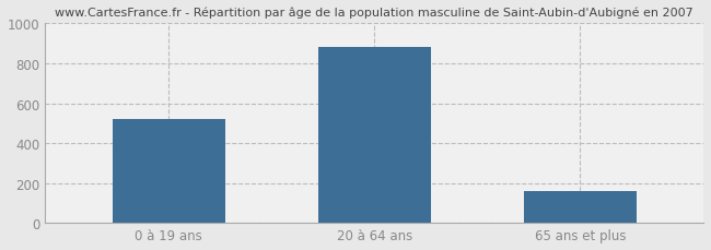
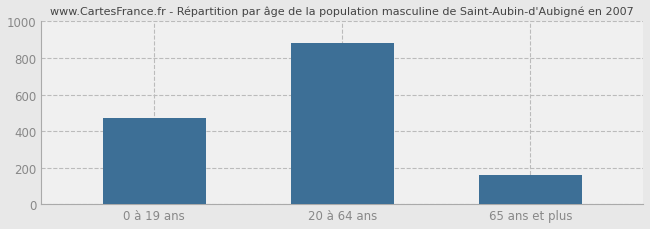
0 à 19 ans: 520 -> 470
